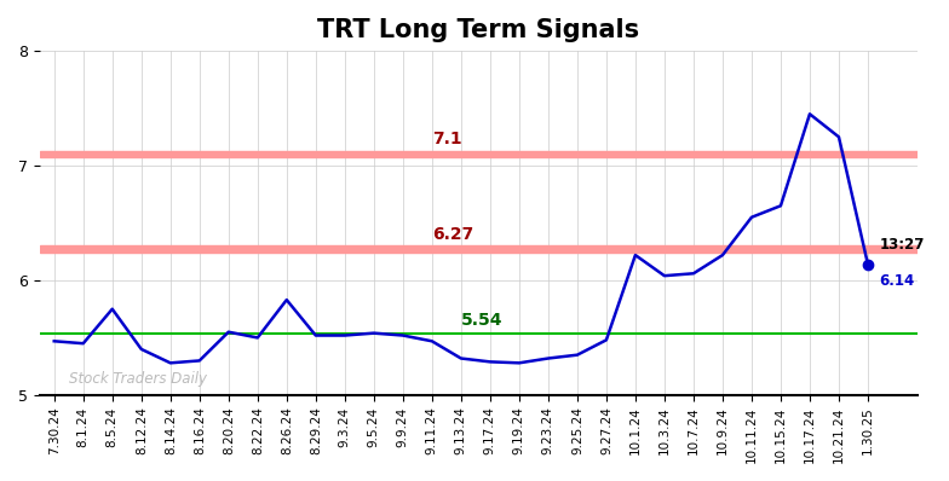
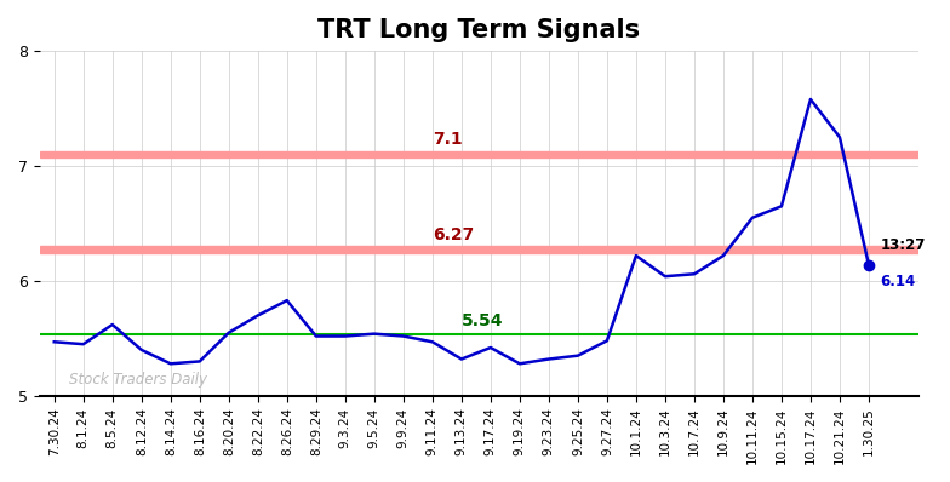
8.5.24: 5.75 -> 5.62
8.22.24: 5.50 -> 5.70
9.17.24: 5.29 -> 5.42
10.17.24: 7.45 -> 7.58
